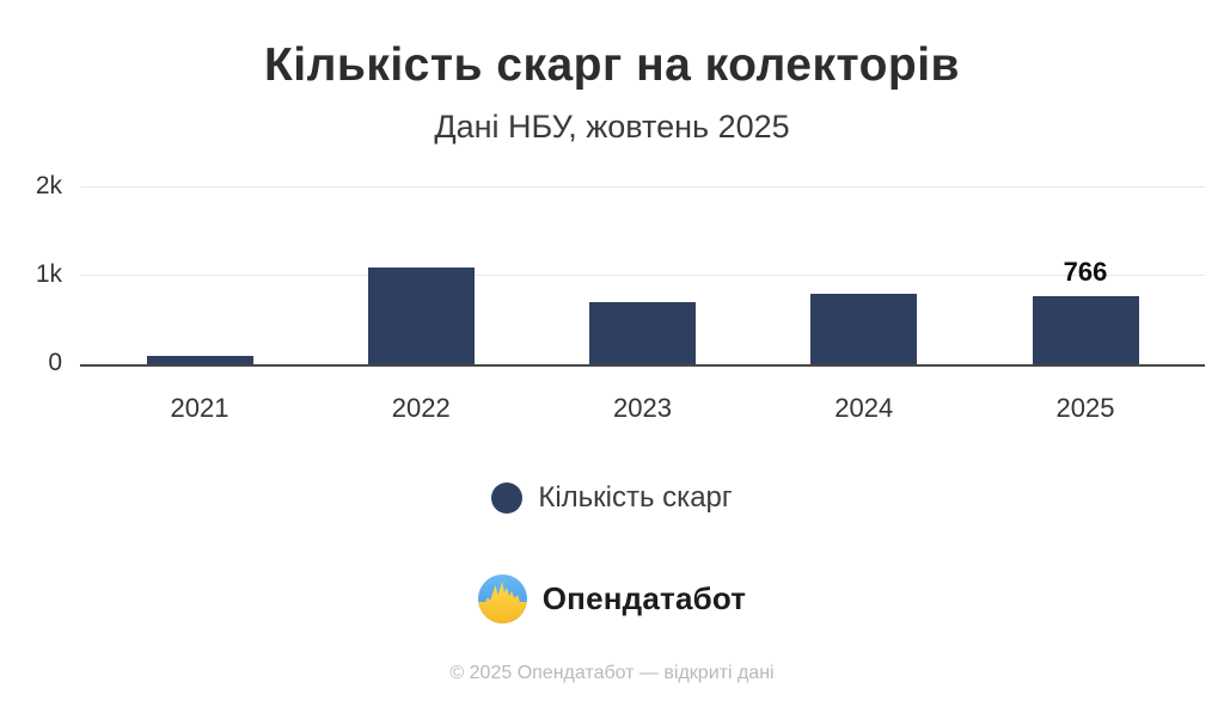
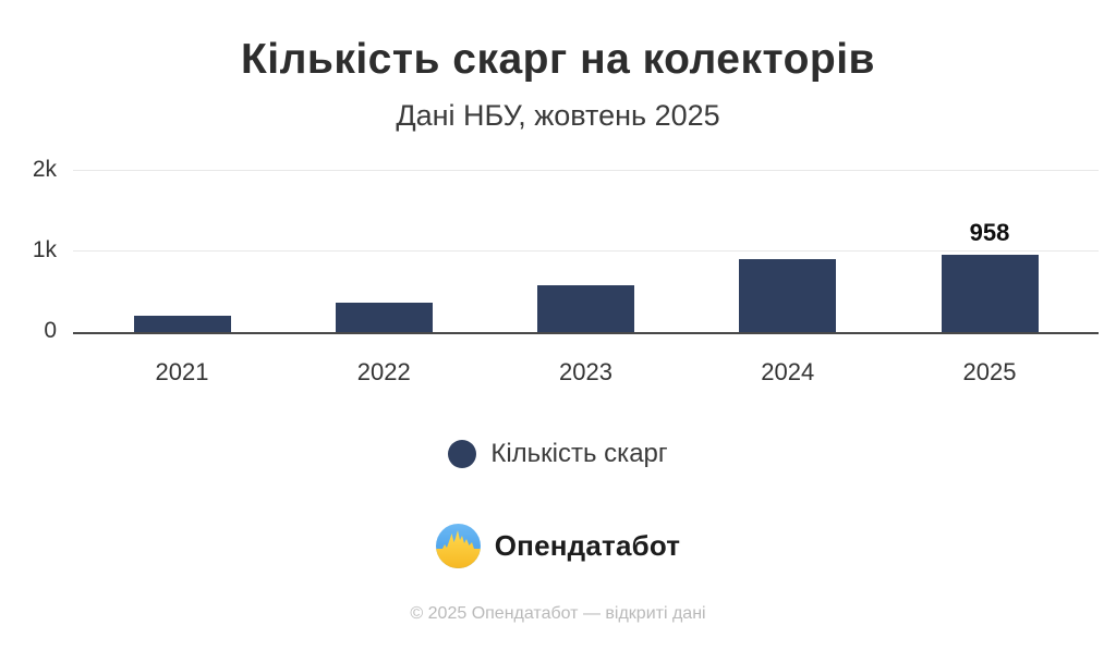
2021: 0.1k -> 0.2k
2022: 1.1k -> 0.4k
2023: 0.7k -> 0.6k
2024: 0.8k -> 0.9k
2025: 766 -> 958
